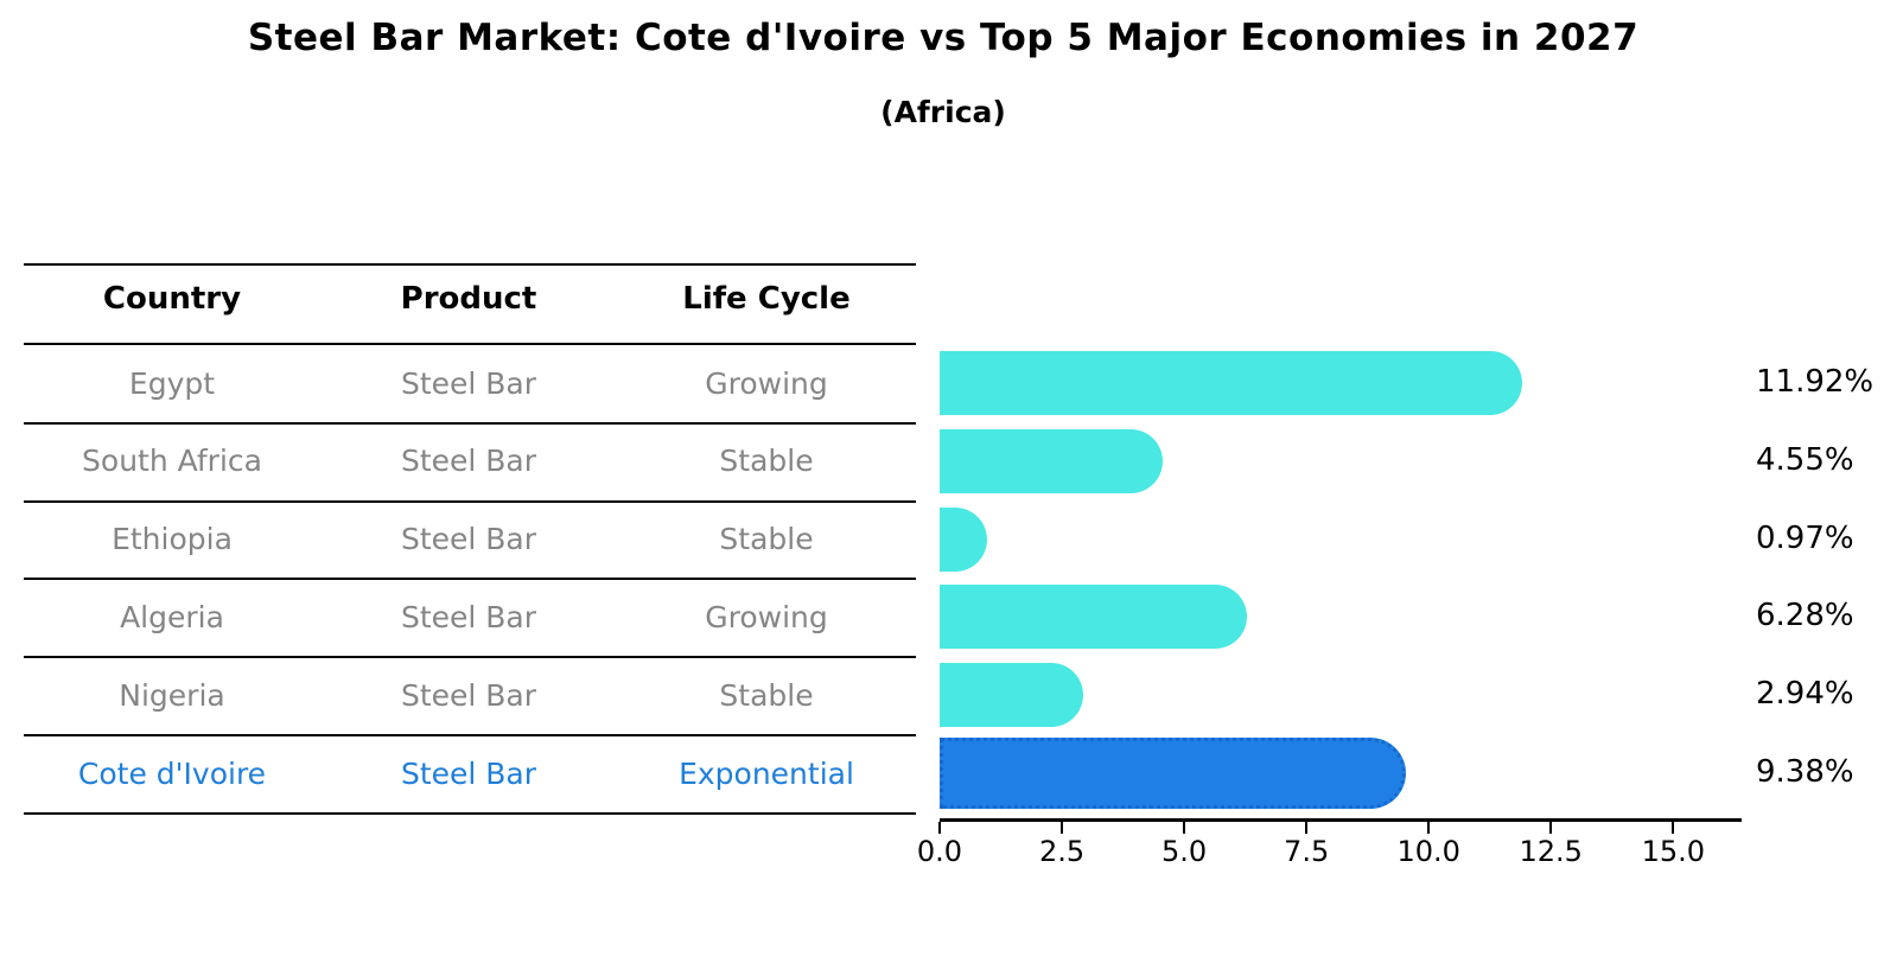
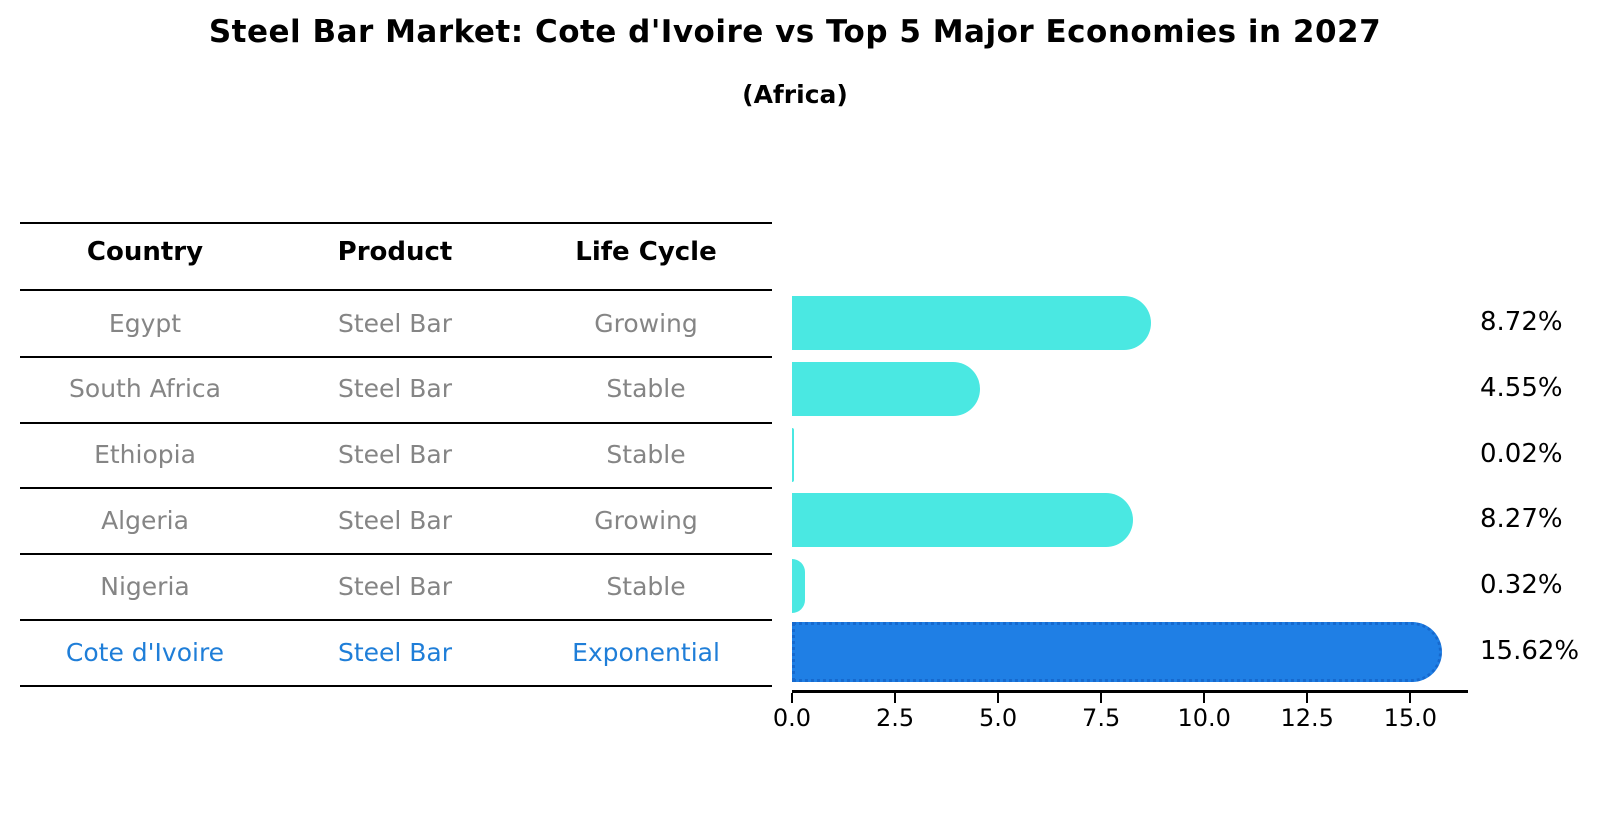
Egypt: 11.92% -> 8.72%
Ethiopia: 0.97% -> 0.02%
Algeria: 6.28% -> 8.27%
Nigeria: 2.94% -> 0.32%
Cote d'Ivoire: 9.38% -> 15.62%
